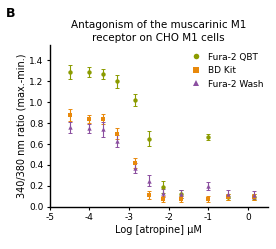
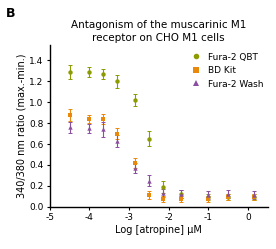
Fura-2 QBT/-1: 0.67 -> 0.09
Fura-2 Wash/-1: 0.20 -> 0.11
